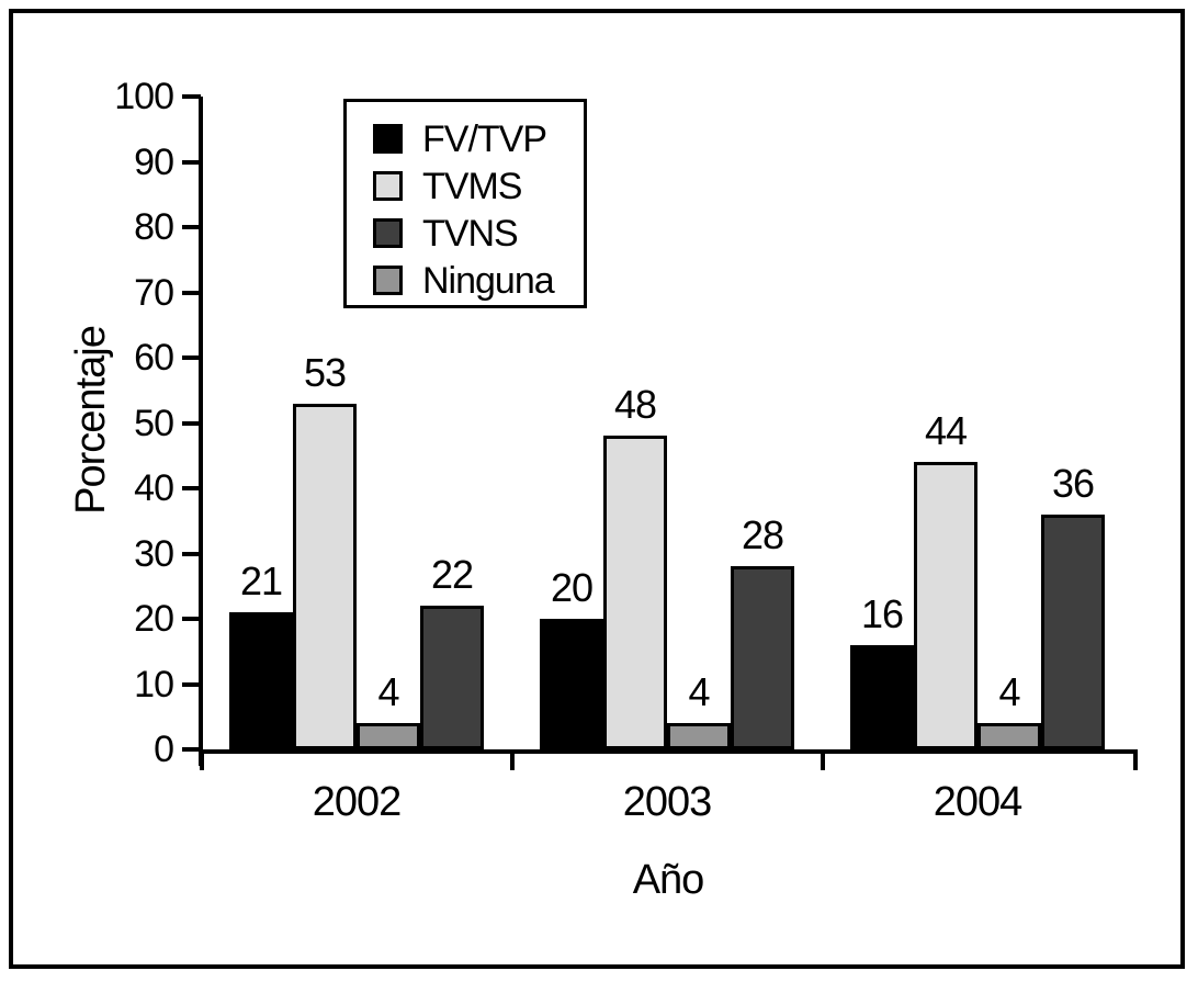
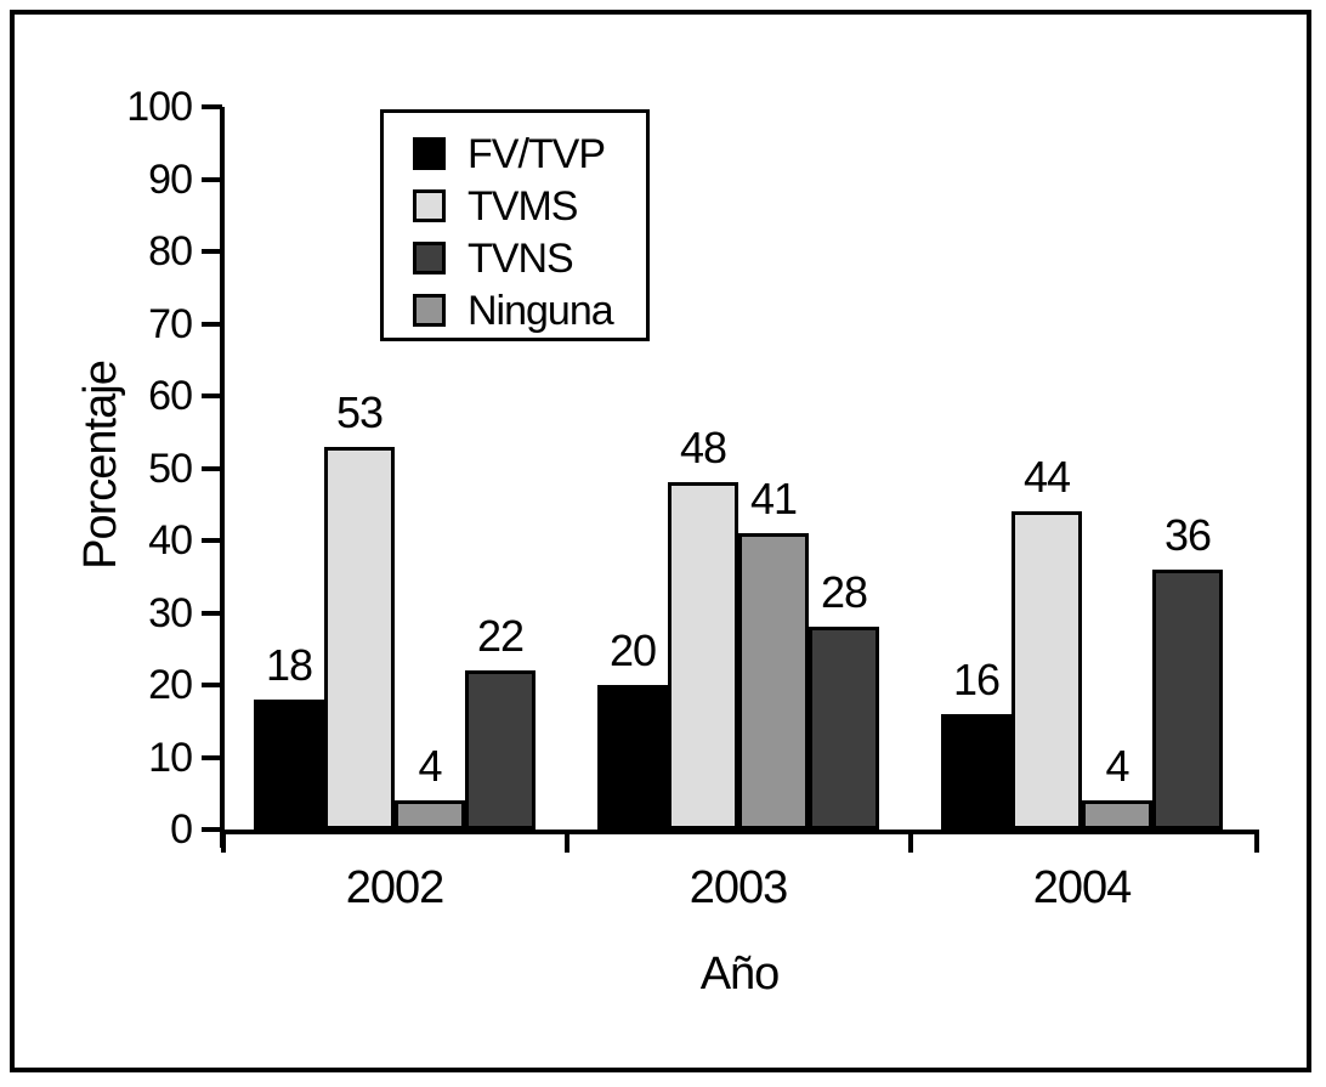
FV/TVP/2002: 21 -> 18
Ninguna/2003: 4 -> 41
